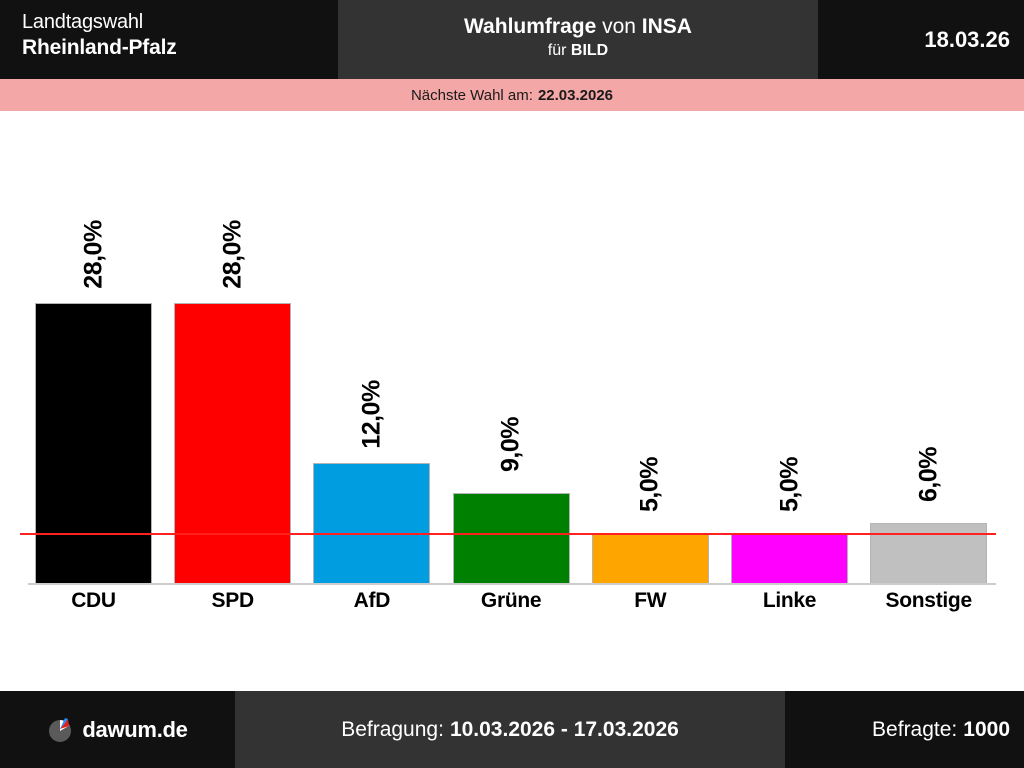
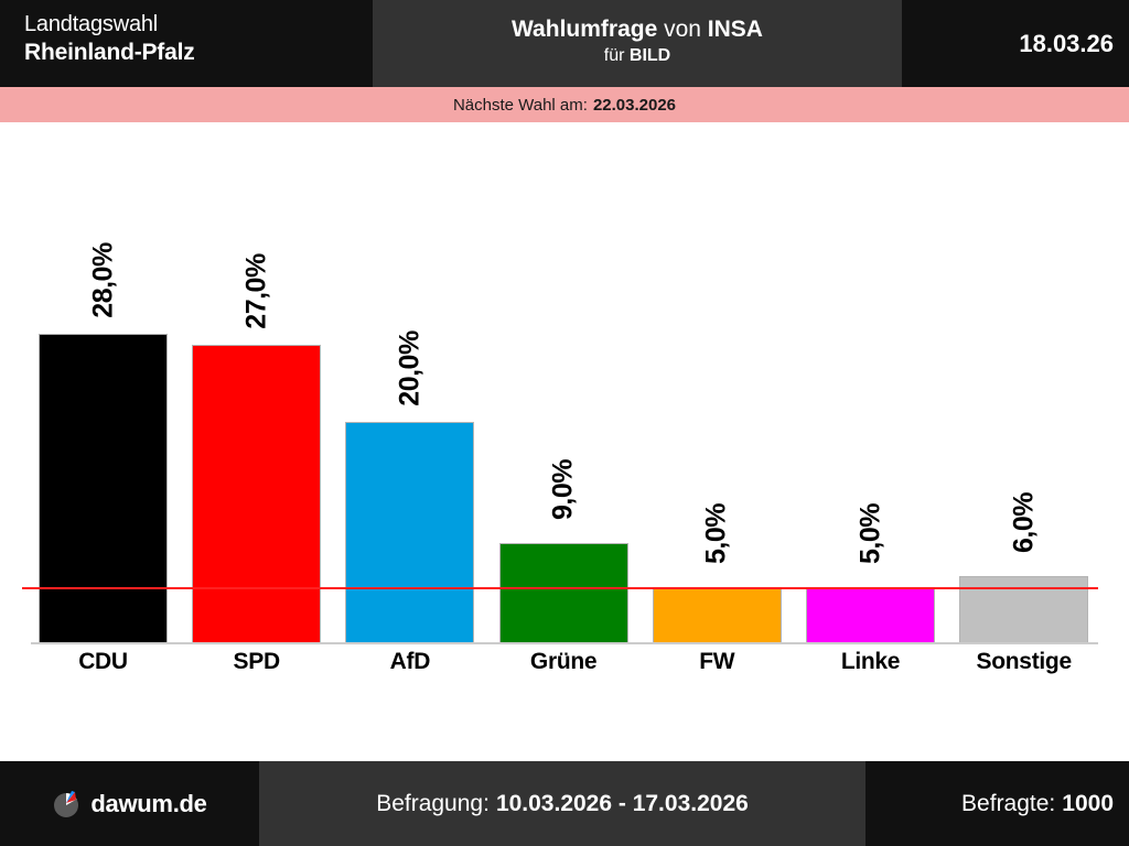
SPD: 28,0% -> 27,0%
AfD: 12,0% -> 20,0%
